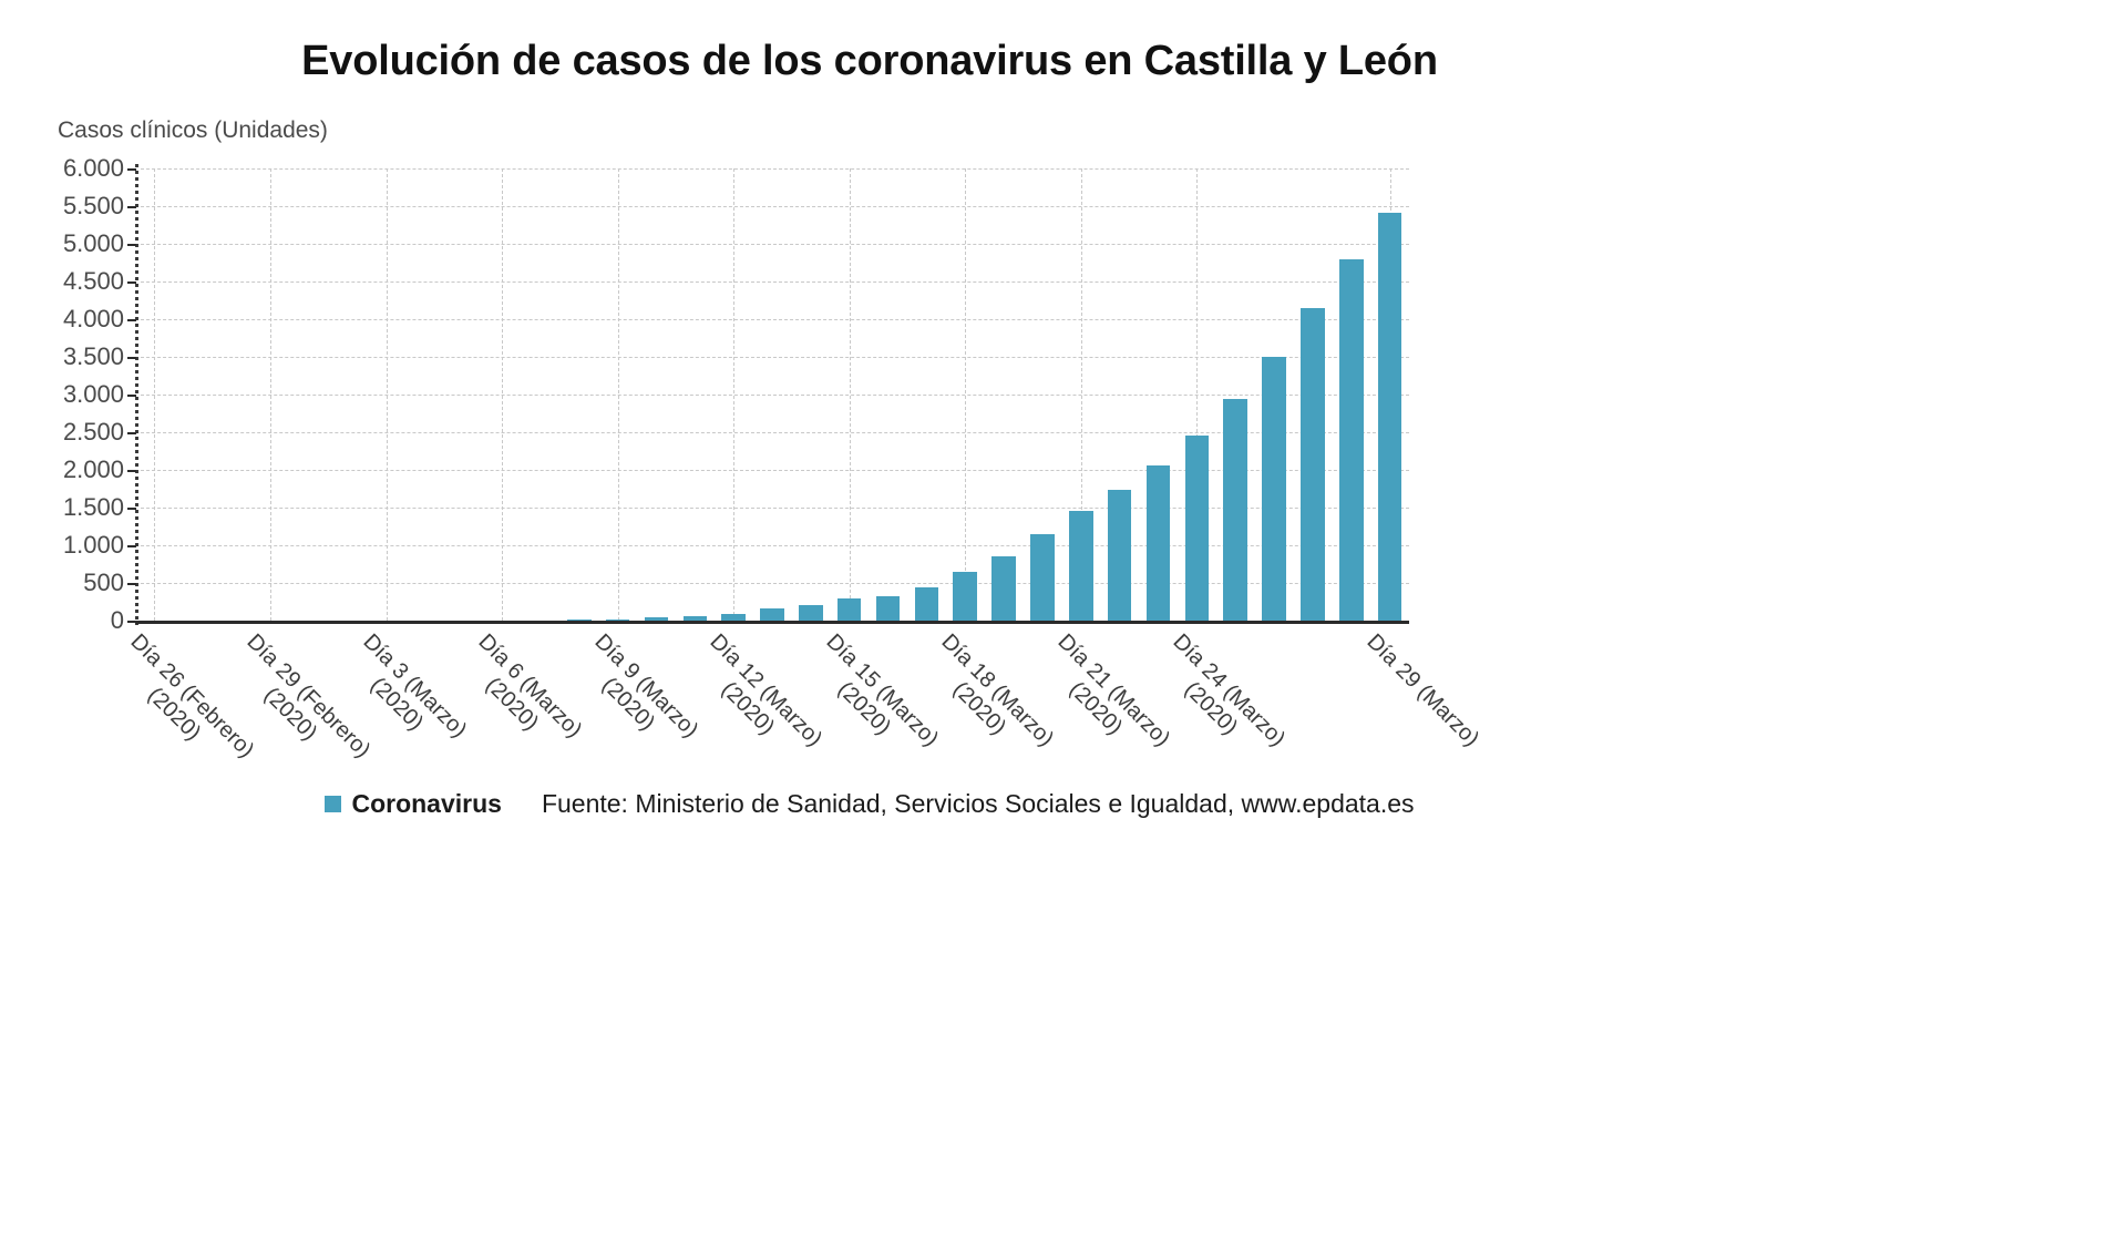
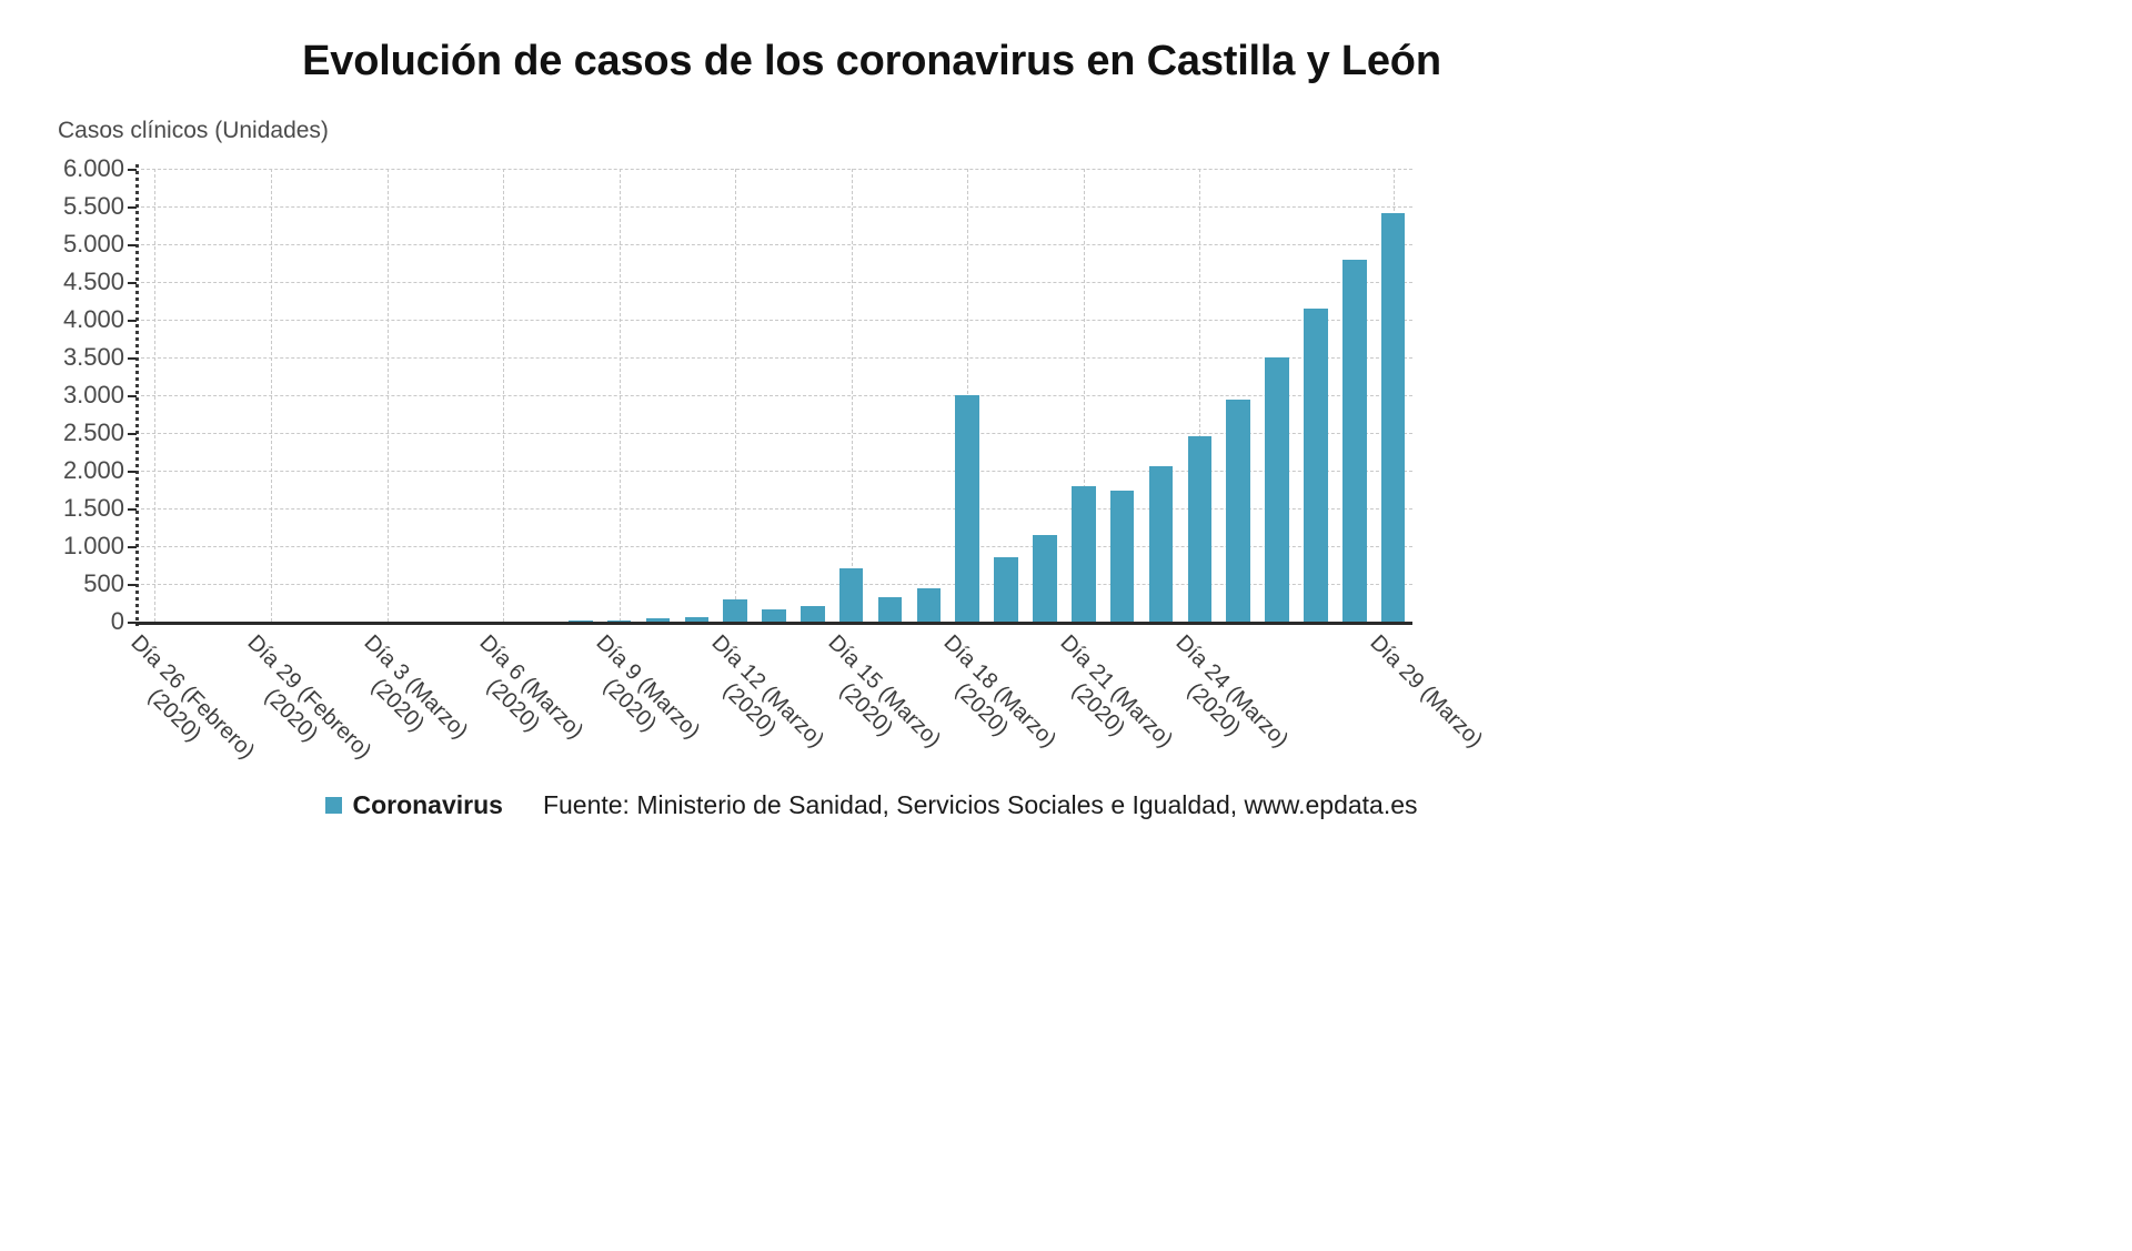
Día 12 (Marzo) (2020): 100 -> 300
Día 15 (Marzo) (2020): 300 -> 700
Día 18 (Marzo) (2020): 600 -> 3000
Día 21 (Marzo) (2020): 1500 -> 1800
